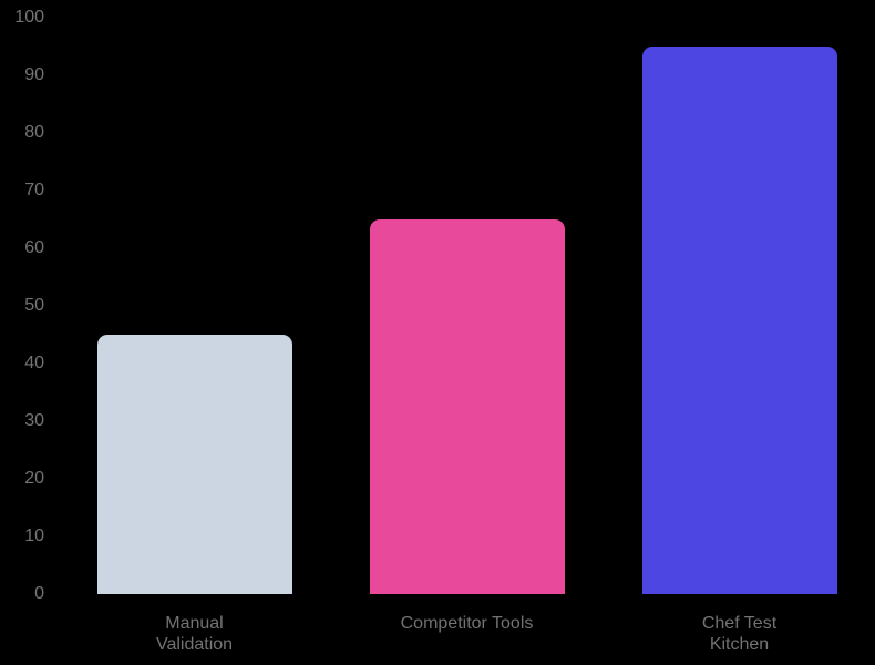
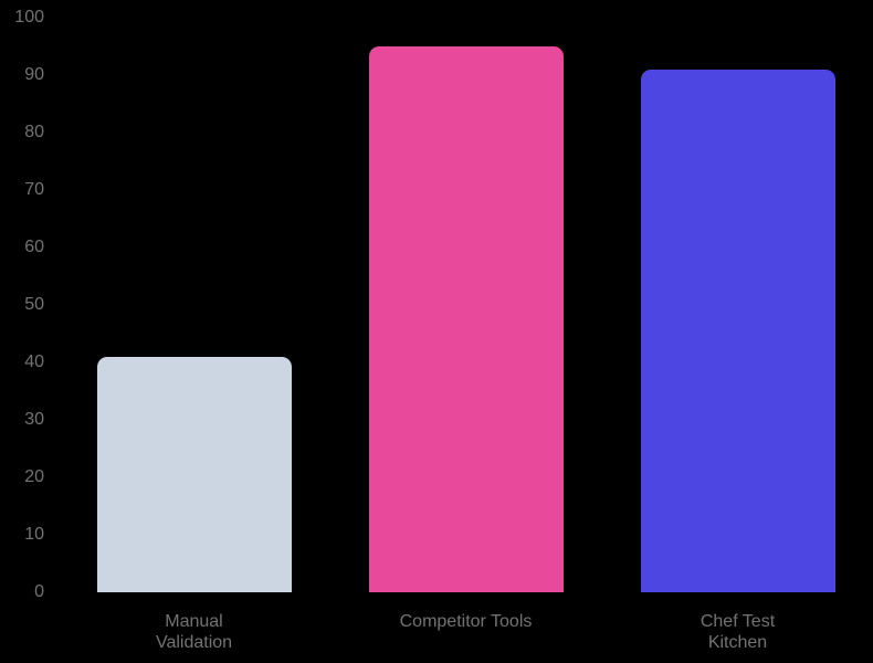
Manual Validation: 45 -> 41
Competitor Tools: 65 -> 95
Chef Test Kitchen: 95 -> 91
